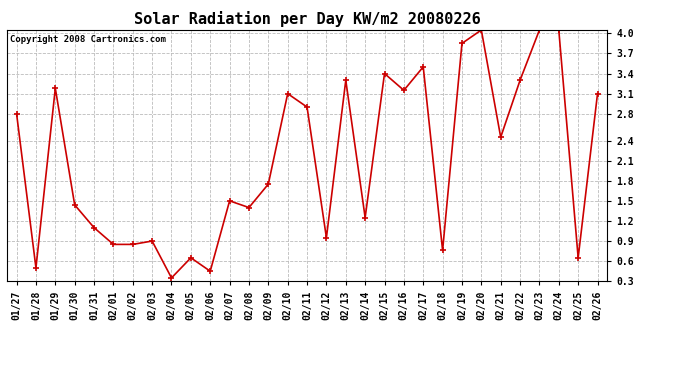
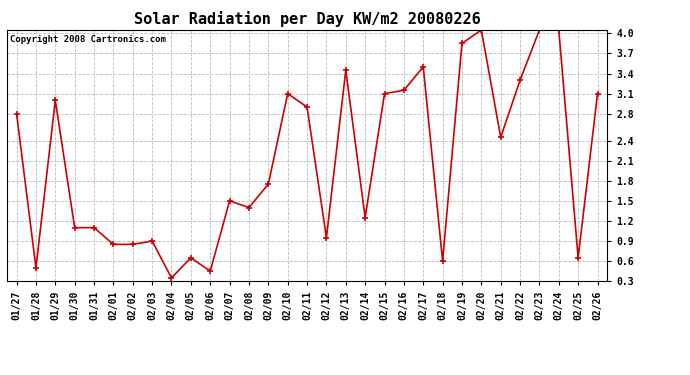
01/29: 3.18 -> 3.00
01/30: 1.44 -> 1.10
02/13: 3.30 -> 3.45
02/15: 3.40 -> 3.10
02/18: 0.76 -> 0.60
